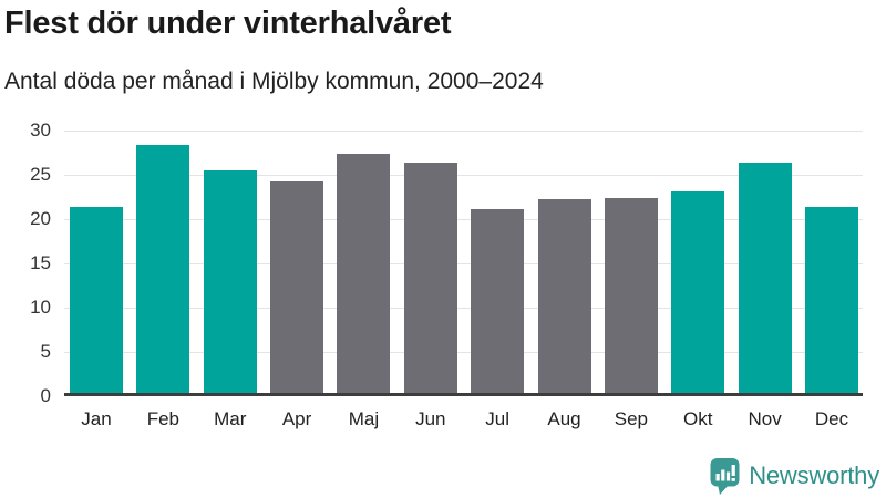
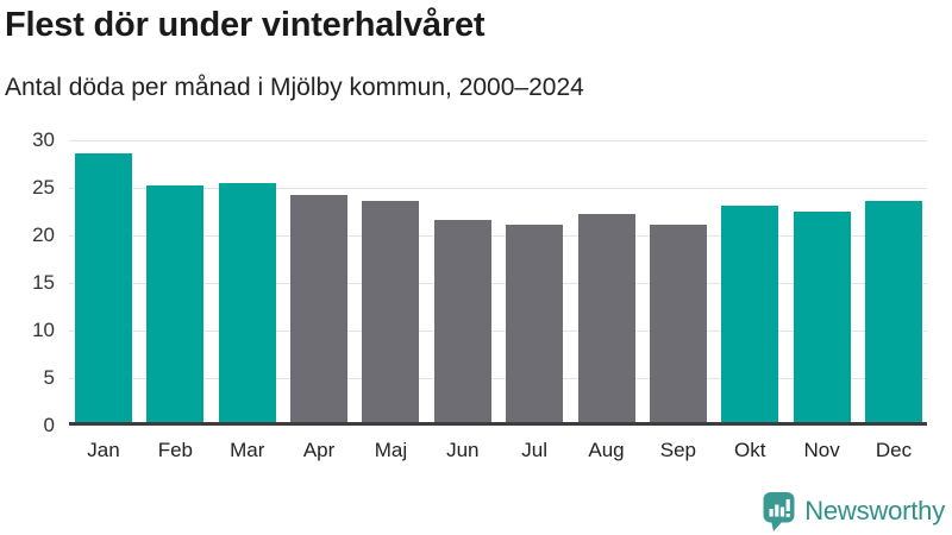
Jan: 21 -> 28
Feb: 28 -> 25
Maj: 27 -> 23
Jun: 26 -> 21
Sep: 22 -> 21
Nov: 26 -> 22
Dec: 21 -> 23
